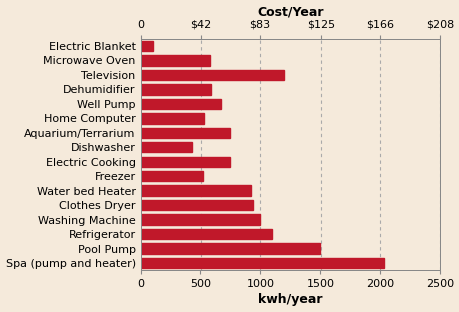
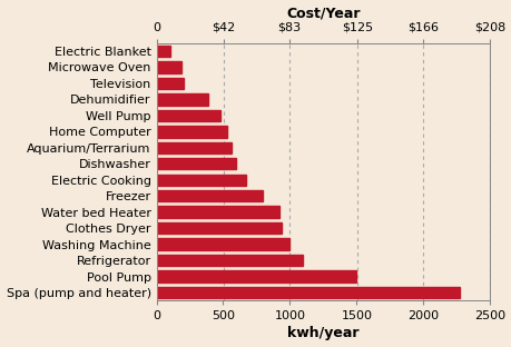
Microwave Oven: 580 -> 190
Television: 1200 -> 200
Dehumidifier: 590 -> 390
Well Pump: 670 -> 480
Aquarium/Terrarium: 750 -> 560
Dishwasher: 430 -> 600
Electric Cooking: 750 -> 670
Freezer: 520 -> 800
Spa (pump and heater): 2030 -> 2270
